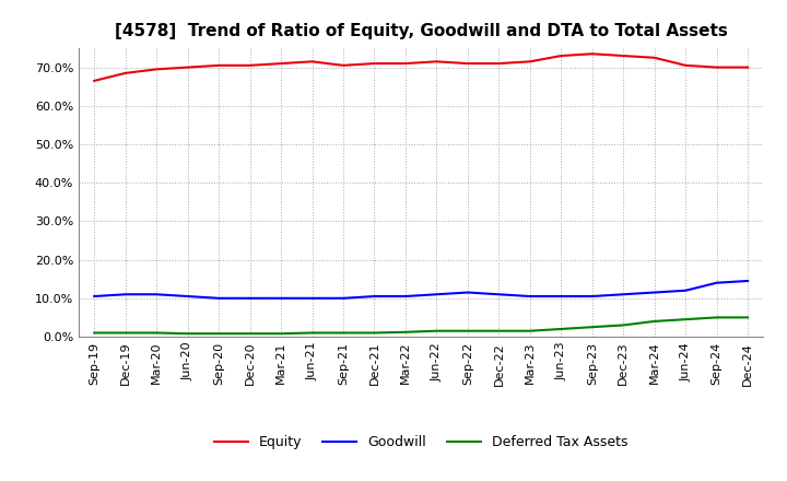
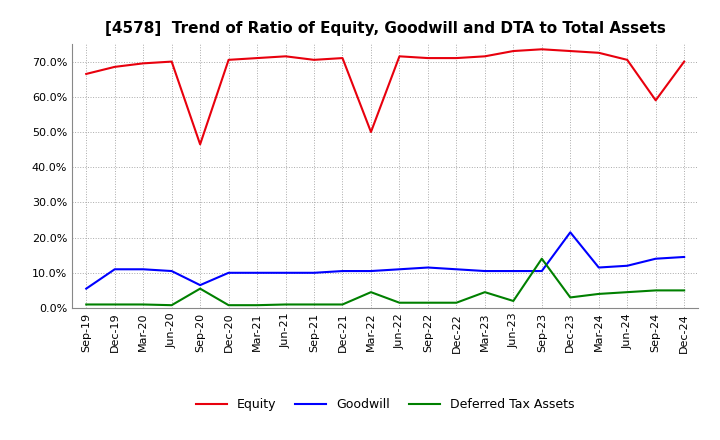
Goodwill/Sep-19: 10.5% -> 5.5%
Equity/Sep-20: 70.5% -> 46.5%
Goodwill/Sep-20: 10.0% -> 6.5%
Deferred Tax Assets/Sep-20: 0.8% -> 5.5%
Equity/Mar-22: 71.0% -> 50.0%
Deferred Tax Assets/Mar-22: 1.2% -> 4.5%
Deferred Tax Assets/Mar-23: 1.5% -> 4.5%
Deferred Tax Assets/Sep-23: 2.5% -> 14.0%
Goodwill/Dec-23: 11.0% -> 21.5%
Equity/Sep-24: 70.0% -> 59.0%
